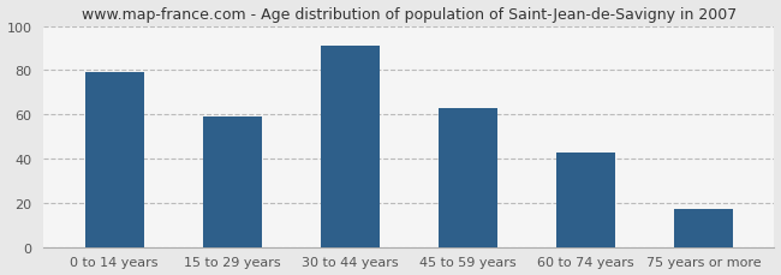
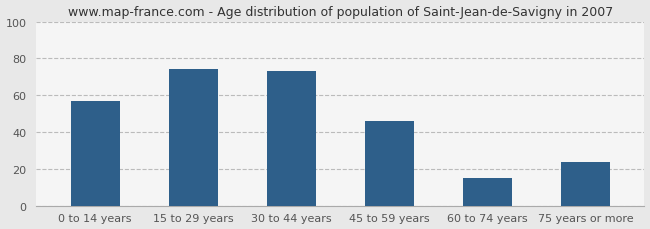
0 to 14 years: 79 -> 57
15 to 29 years: 59 -> 74
30 to 44 years: 91 -> 73
45 to 59 years: 63 -> 46
60 to 74 years: 43 -> 15
75 years or more: 17 -> 24
